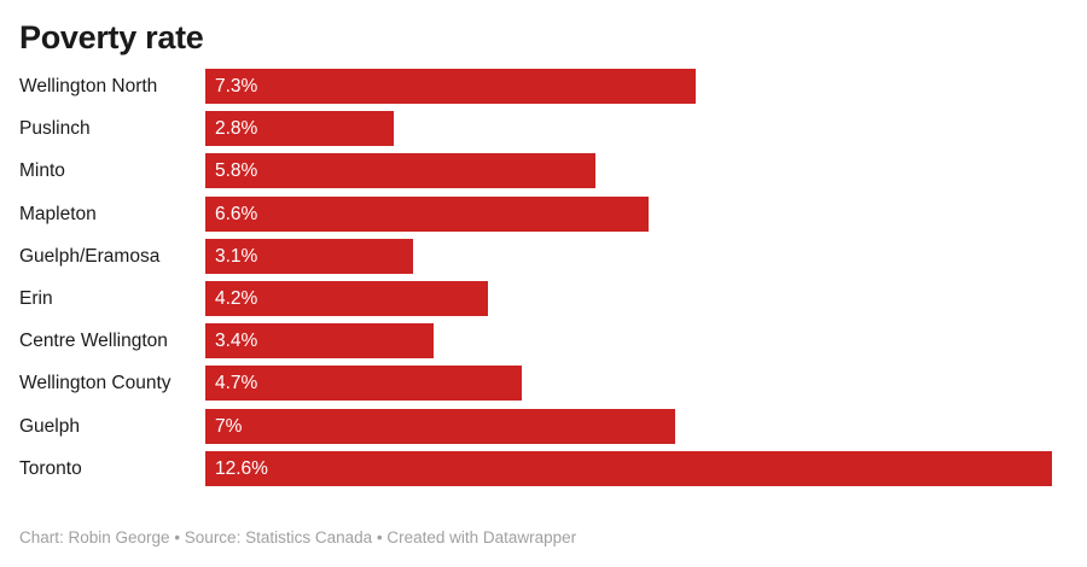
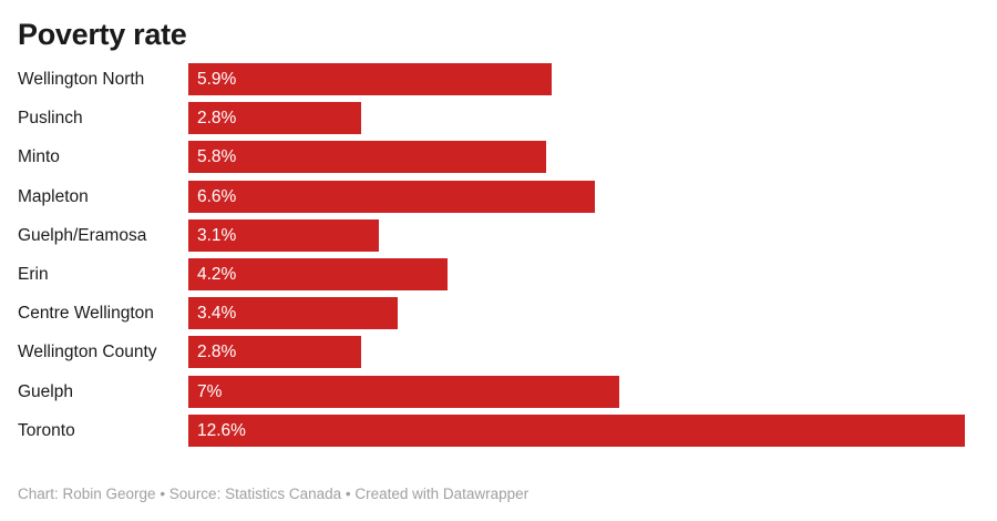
Wellington North: 7.3% -> 5.9%
Wellington County: 4.7% -> 2.8%
